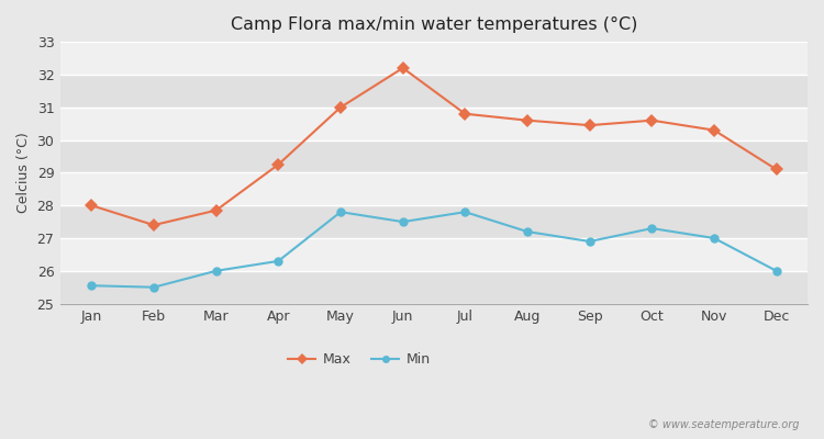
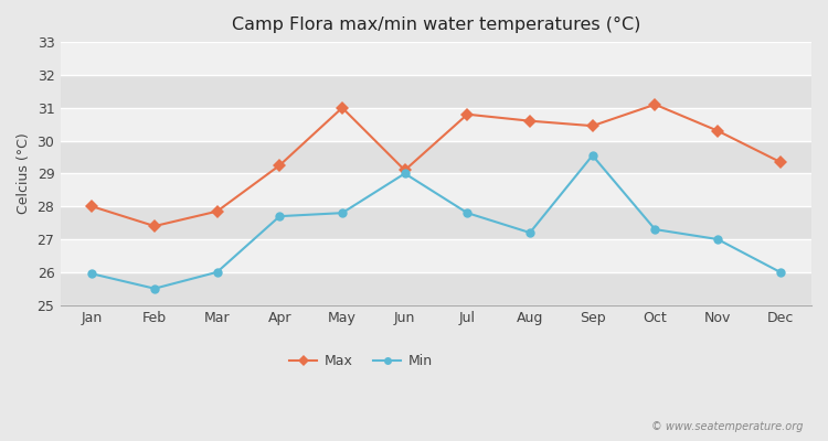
Min/Jan: 25.55 -> 25.95
Min/Apr: 26.30 -> 27.70
Max/Jun: 32.20 -> 29.10
Min/Jun: 27.50 -> 29.00
Min/Sep: 26.90 -> 29.55
Max/Oct: 30.60 -> 31.10
Max/Dec: 29.10 -> 29.35
